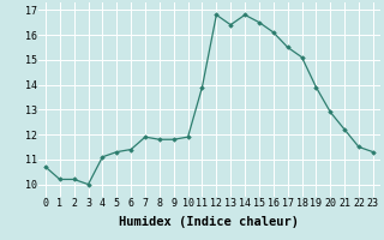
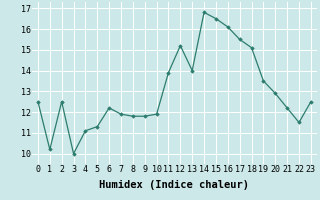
0: 10.7 -> 12.5
2: 10.2 -> 12.5
6: 11.4 -> 12.2
12: 16.8 -> 15.2
13: 16.4 -> 14.0
19: 13.9 -> 13.5
23: 11.3 -> 12.5
